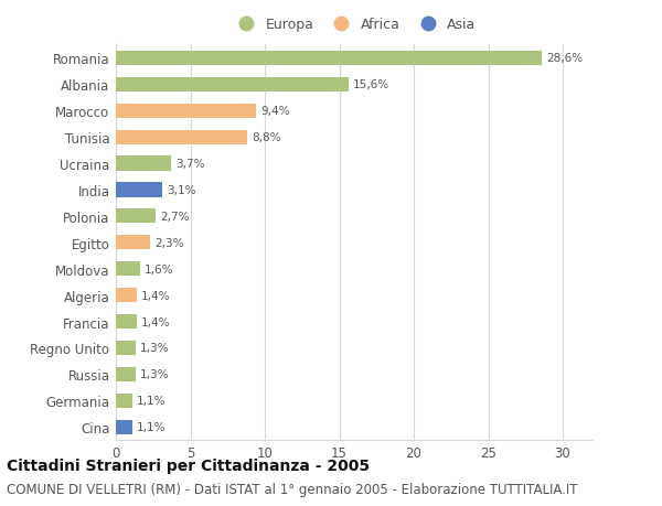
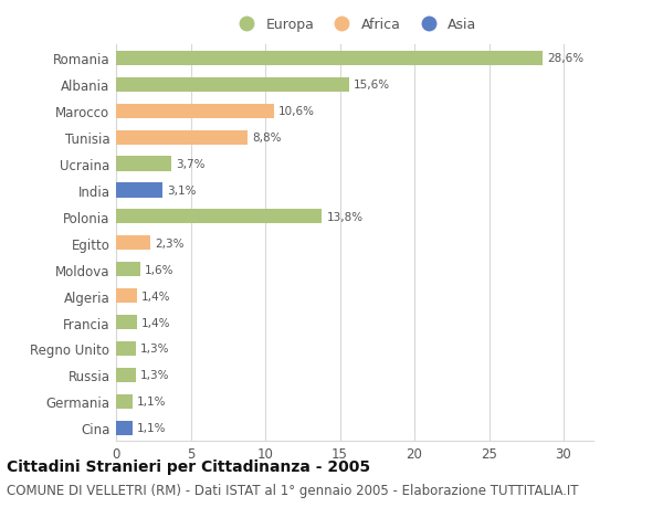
Marocco: 9,4% -> 10,6%
Polonia: 2,7% -> 13,8%
